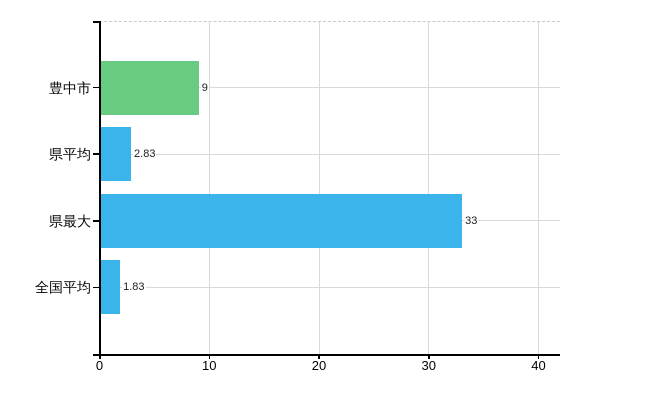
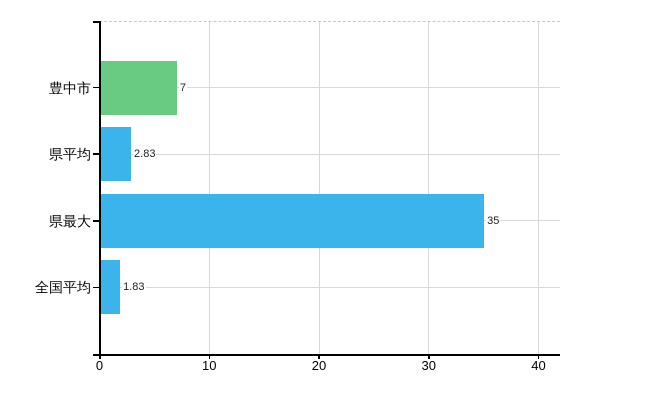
豊中市: 9 -> 7
県最大: 33 -> 35
